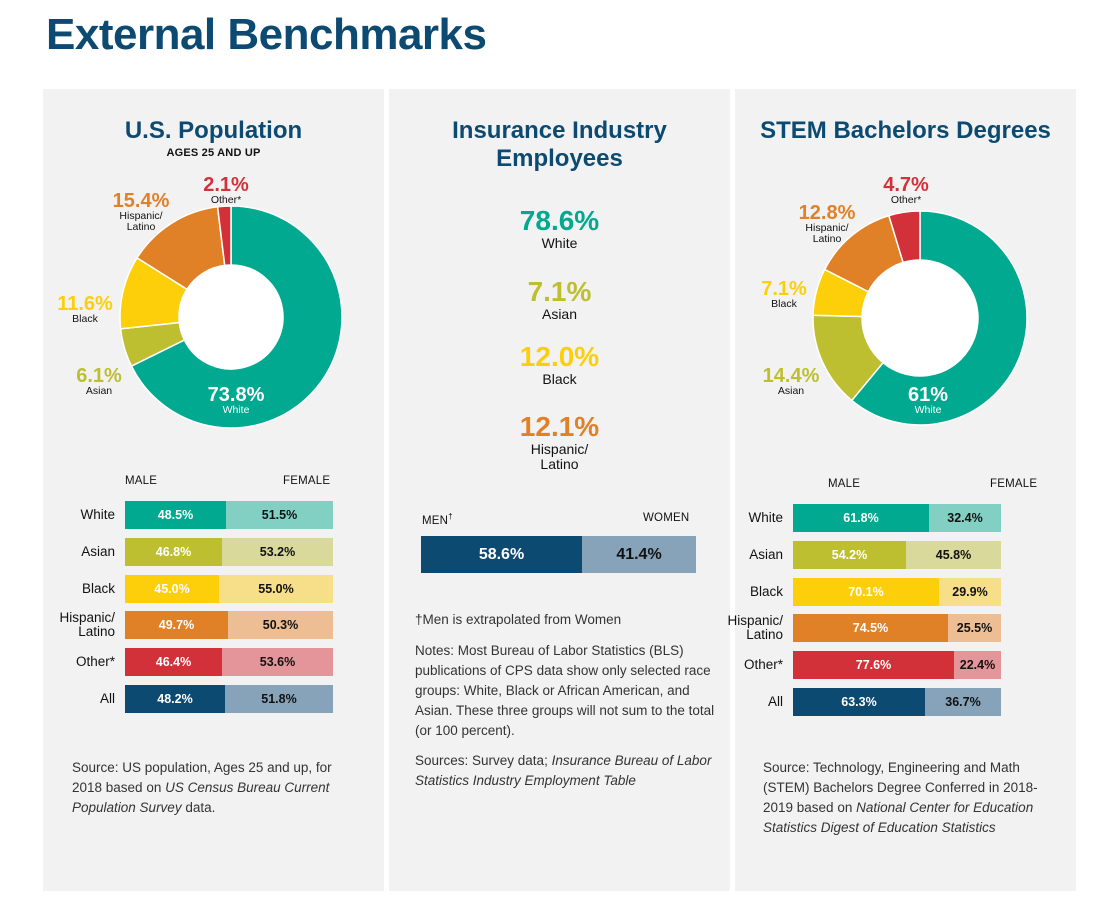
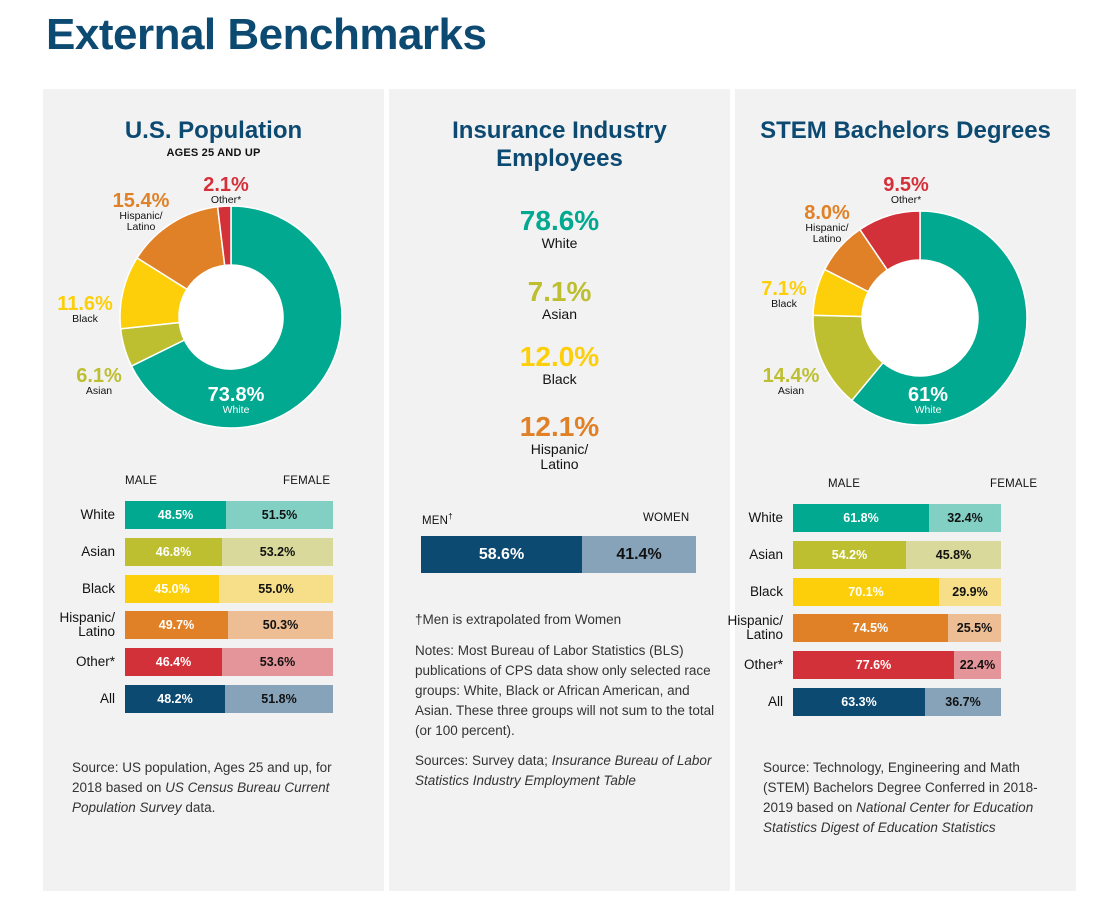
STEM Bachelors Degrees/Hispanic/ Latino: 12.8% -> 8.0%
STEM Bachelors Degrees/Other*: 4.7% -> 9.5%
